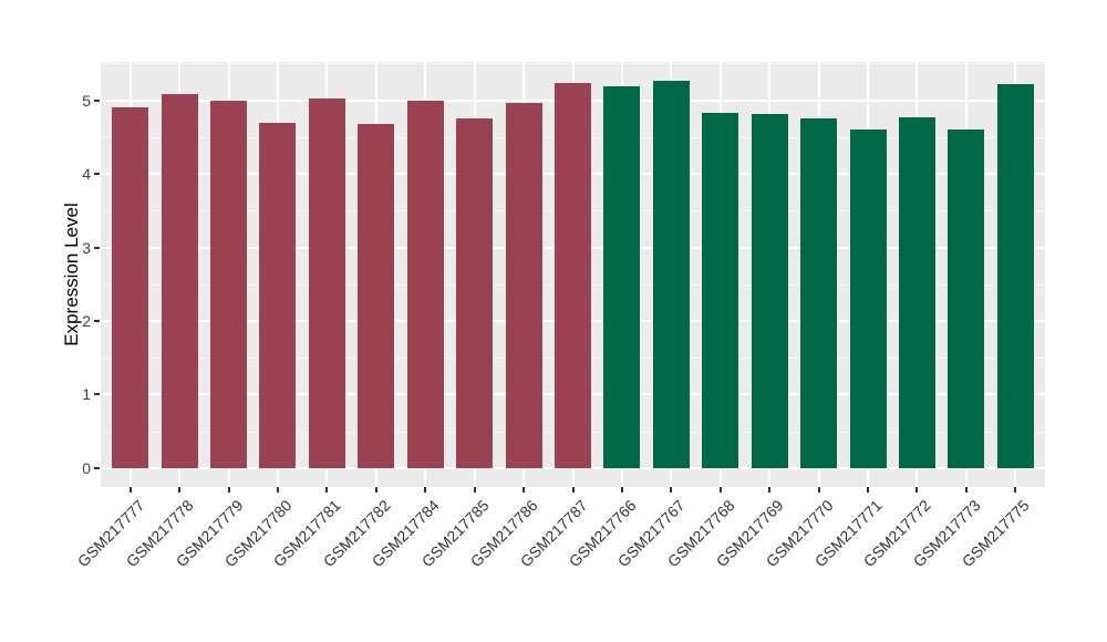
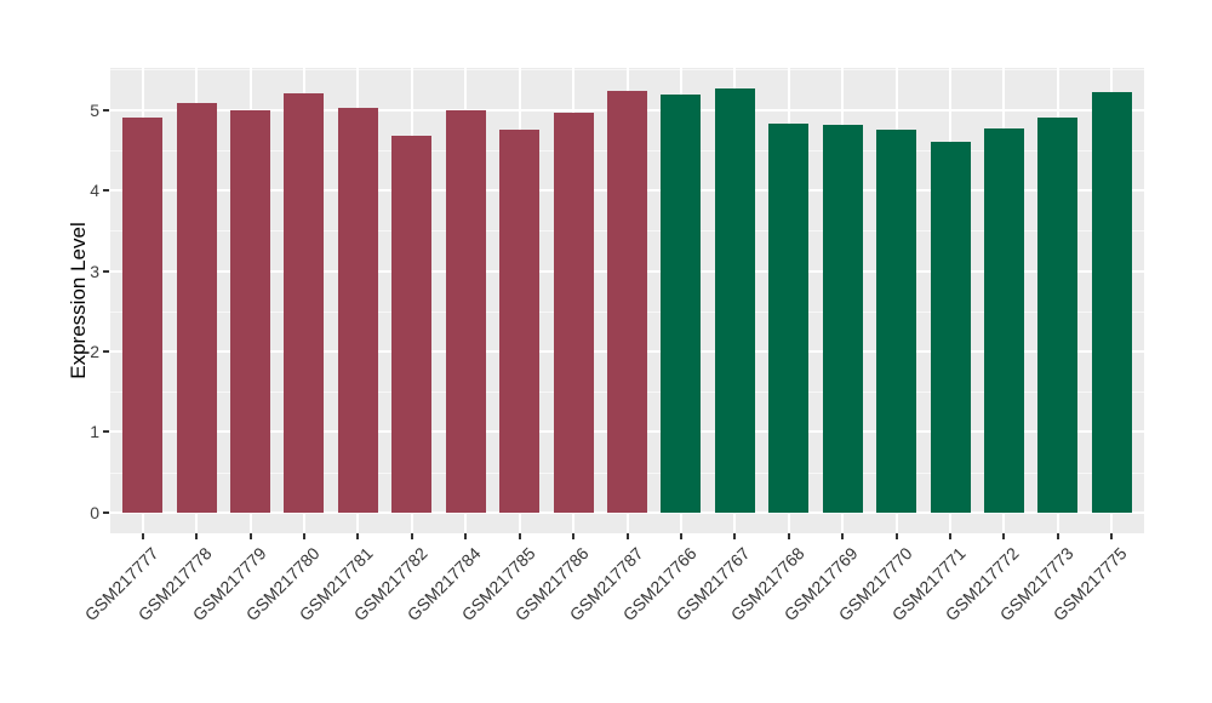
GSM217780: 4.7 -> 5.2
GSM217773: 4.6 -> 4.9
